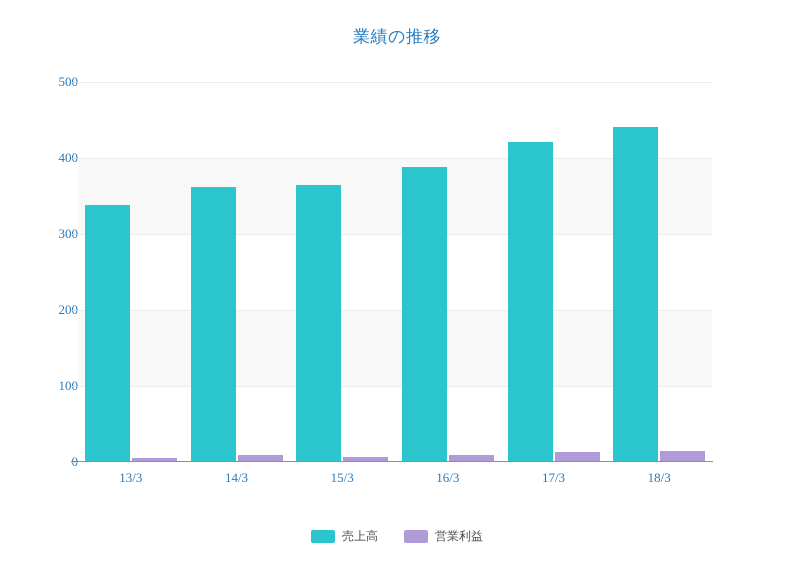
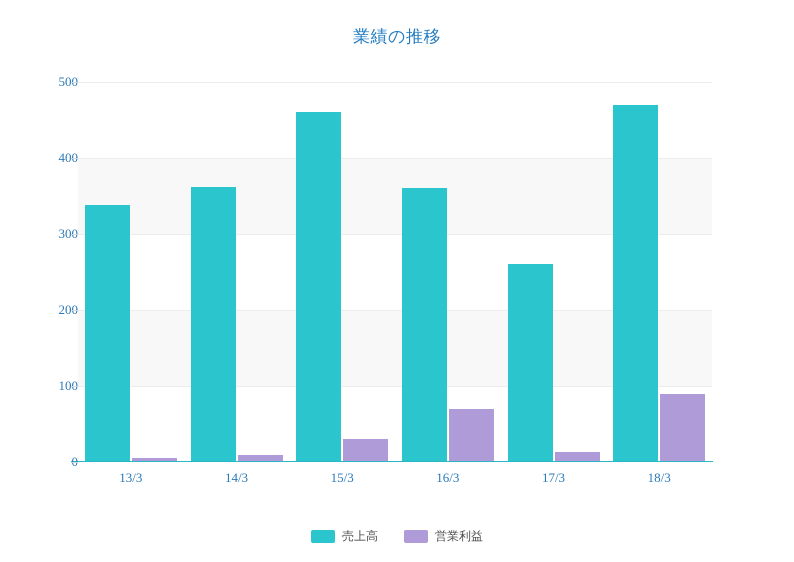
売上高/15/3: 360 -> 460
営業利益/15/3: 10 -> 30
売上高/16/3: 390 -> 360
営業利益/16/3: 10 -> 70
売上高/17/3: 420 -> 260
売上高/18/3: 440 -> 470
営業利益/18/3: 20 -> 90
